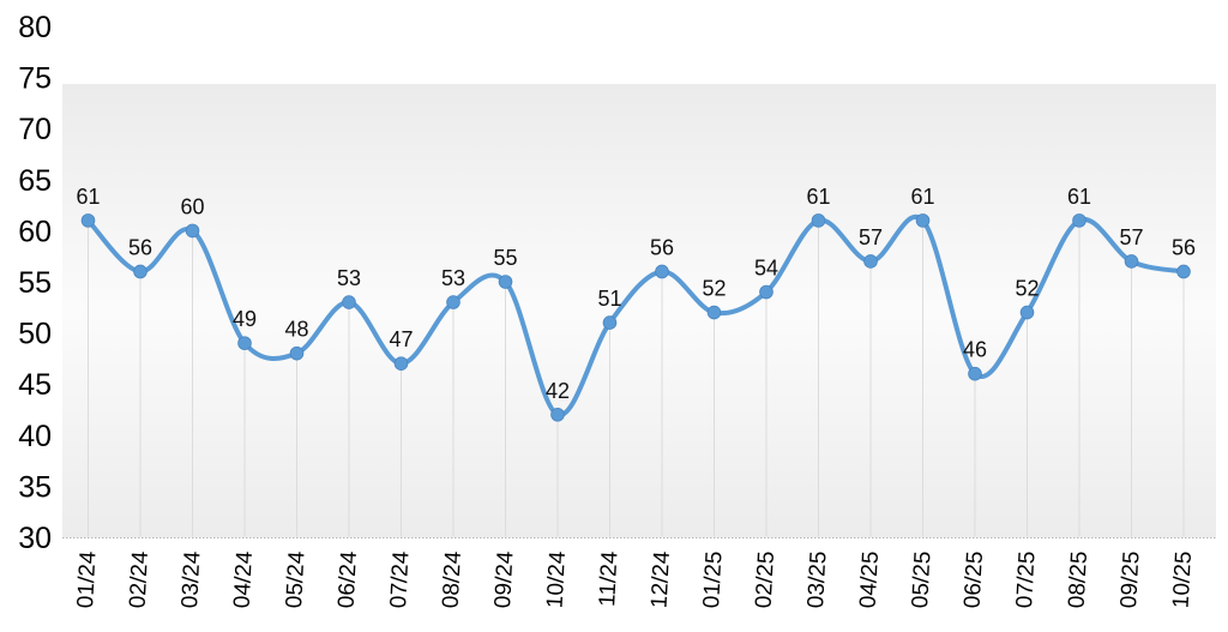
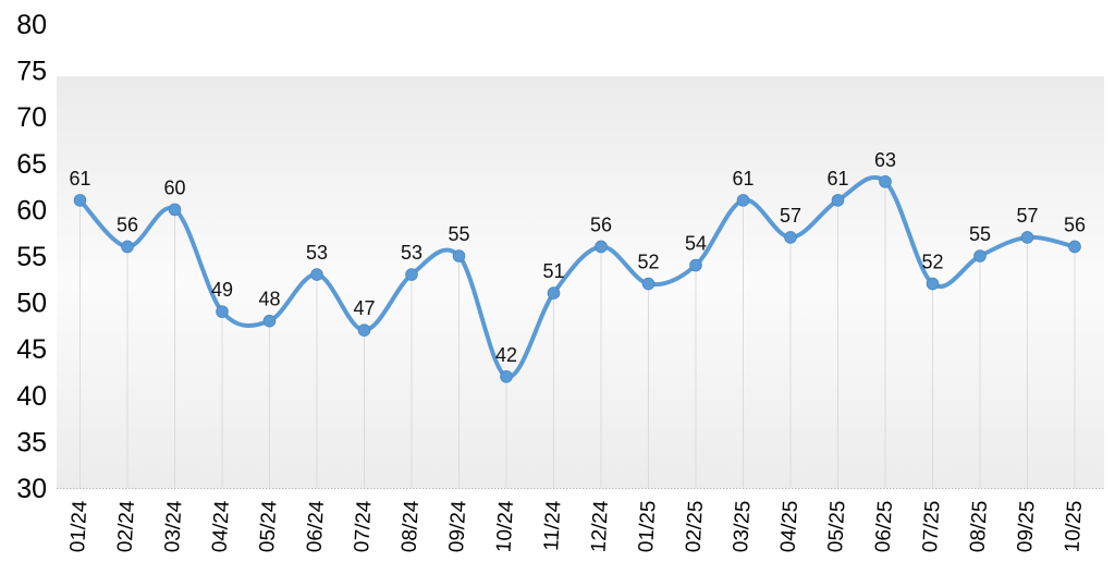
06/25: 46 -> 63
08/25: 61 -> 55
